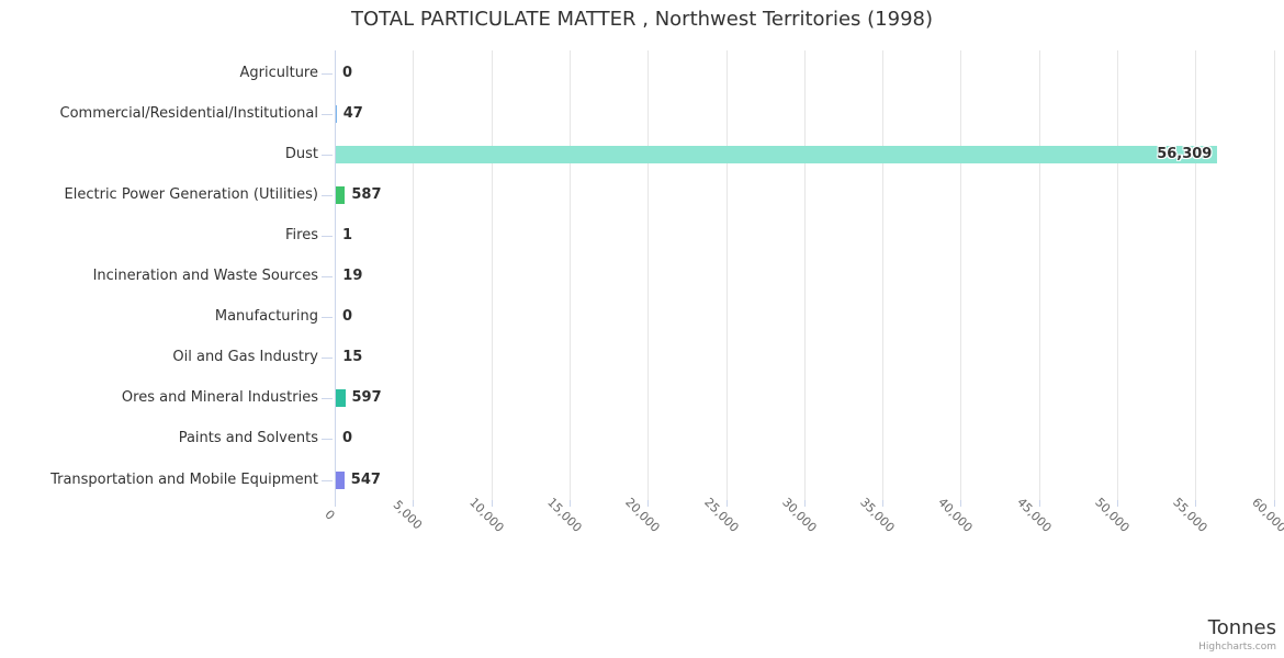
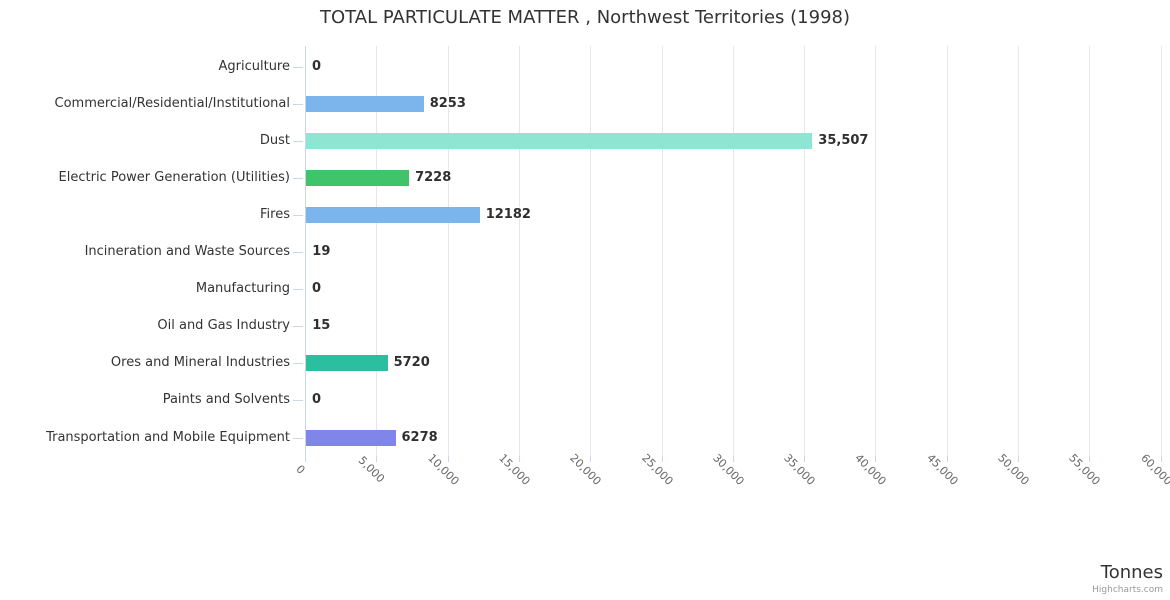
Commercial/Residential/Institutional: 47 -> 8253
Dust: 56,309 -> 35,507
Electric Power Generation (Utilities): 587 -> 7228
Fires: 1 -> 12182
Ores and Mineral Industries: 597 -> 5720
Transportation and Mobile Equipment: 547 -> 6278
